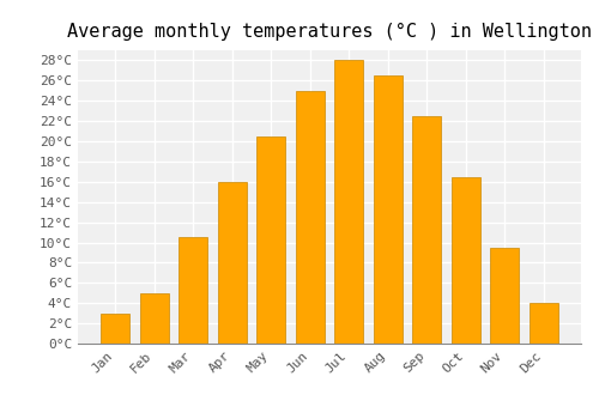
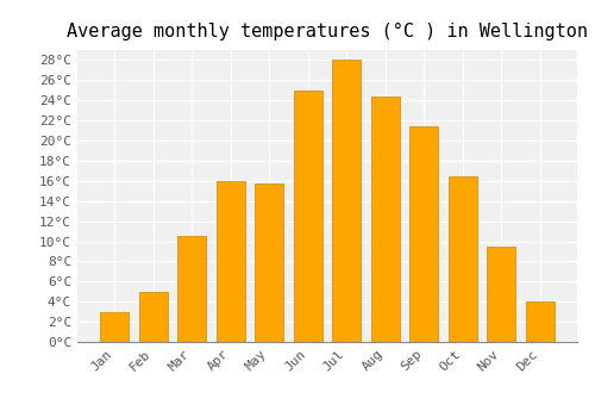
May: 20.5°C -> 15.8°C
Aug: 26.5°C -> 24.4°C
Sep: 22.5°C -> 21.4°C
